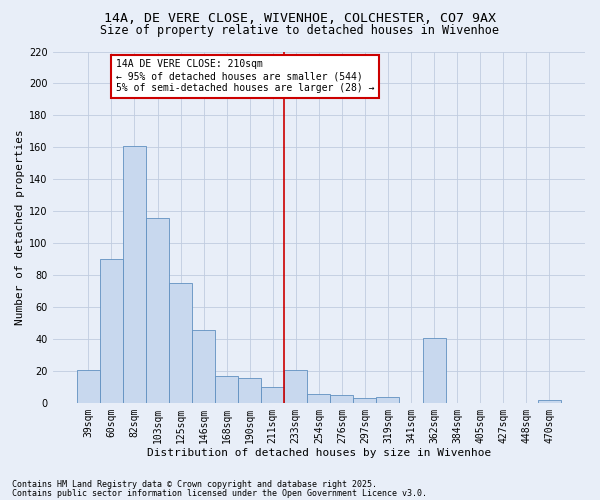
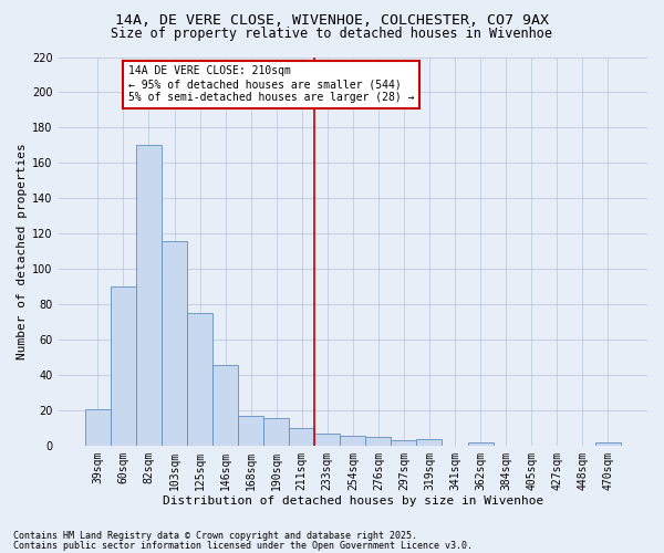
82sqm: 161 -> 170
233sqm: 21 -> 7
362sqm: 41 -> 2
